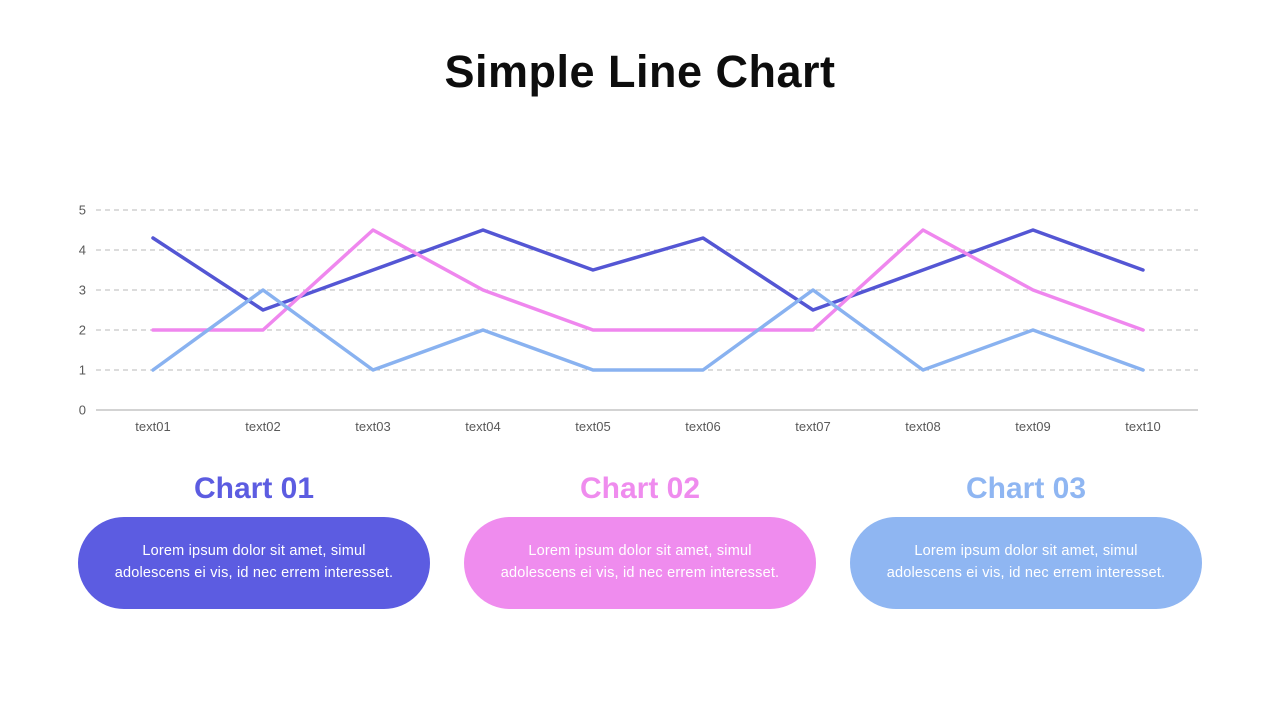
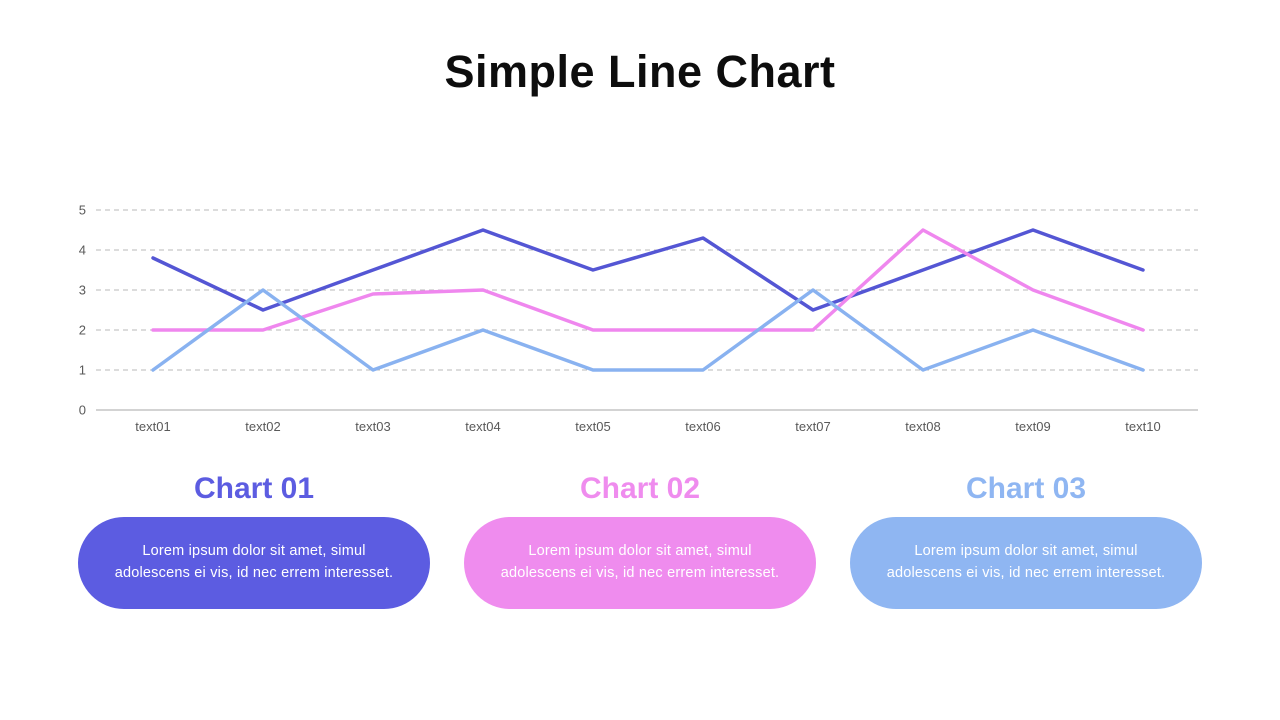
Chart 01/text01: 4.3 -> 3.8
Chart 02/text03: 4.5 -> 2.9
